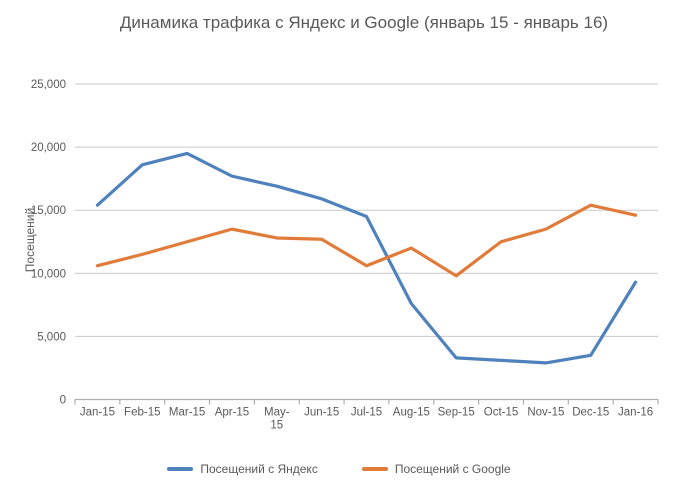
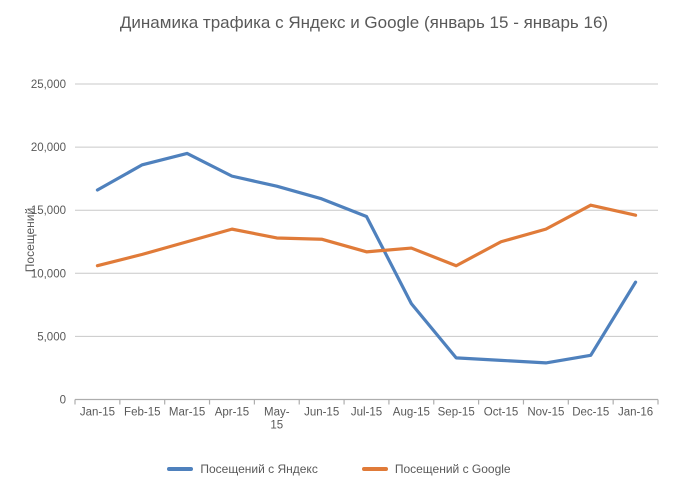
Посещений с Яндекс/Jan-15: 15400 -> 16600
Посещений с Google/Jul-15: 10600 -> 11700
Посещений с Google/Sep-15: 9800 -> 10600
